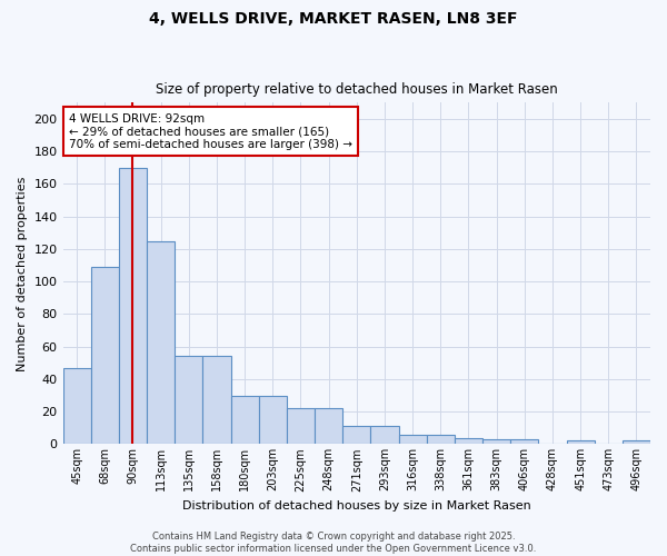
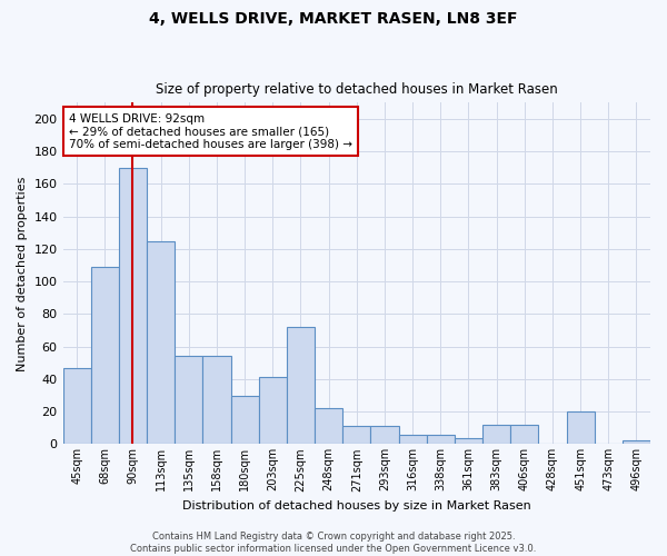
203sqm: 30 -> 41
225sqm: 22 -> 72
383sqm: 3 -> 12
406sqm: 3 -> 12
451sqm: 2 -> 20
